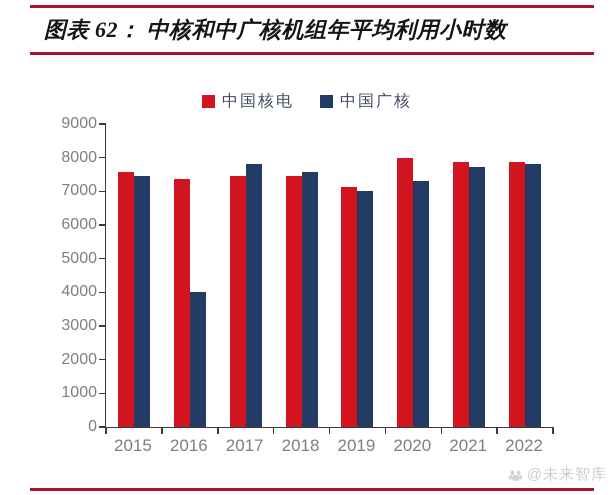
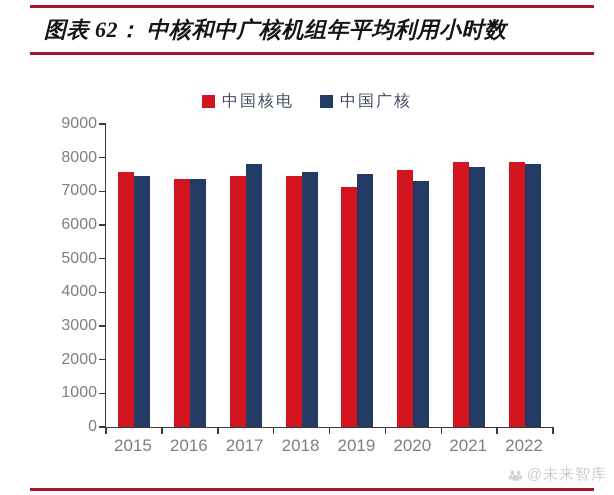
中国广核/2016: 4000 -> 7400
中国广核/2019: 7000 -> 7500
中国核电/2020: 8000 -> 7600
